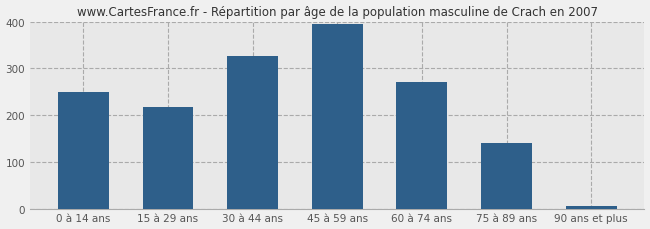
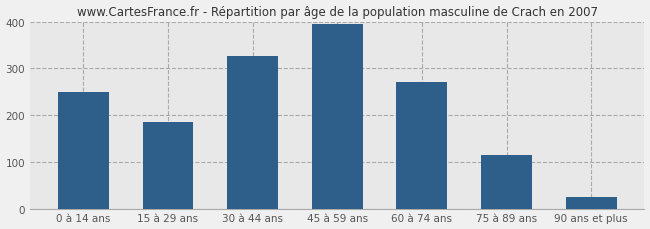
15 à 29 ans: 218 -> 185
75 à 89 ans: 140 -> 115
90 ans et plus: 5 -> 25
